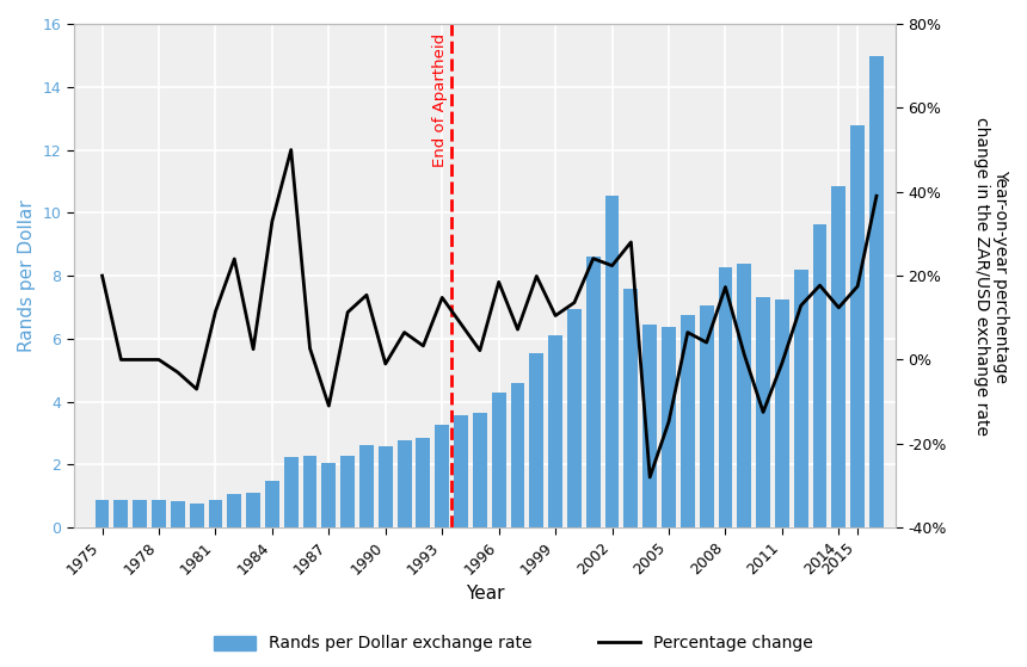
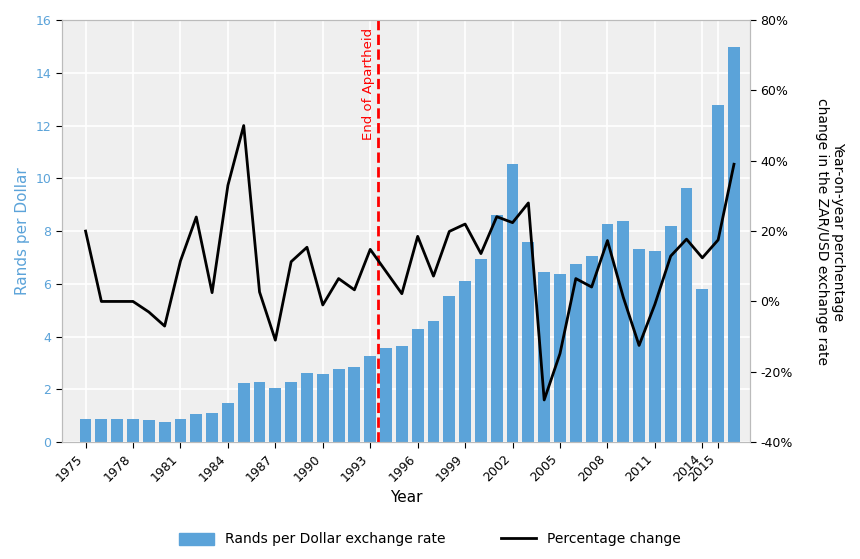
Percentage change/1999: 10.5% -> 22.0%
Rands per Dollar exchange rate/2014: 10.85 -> 5.80
